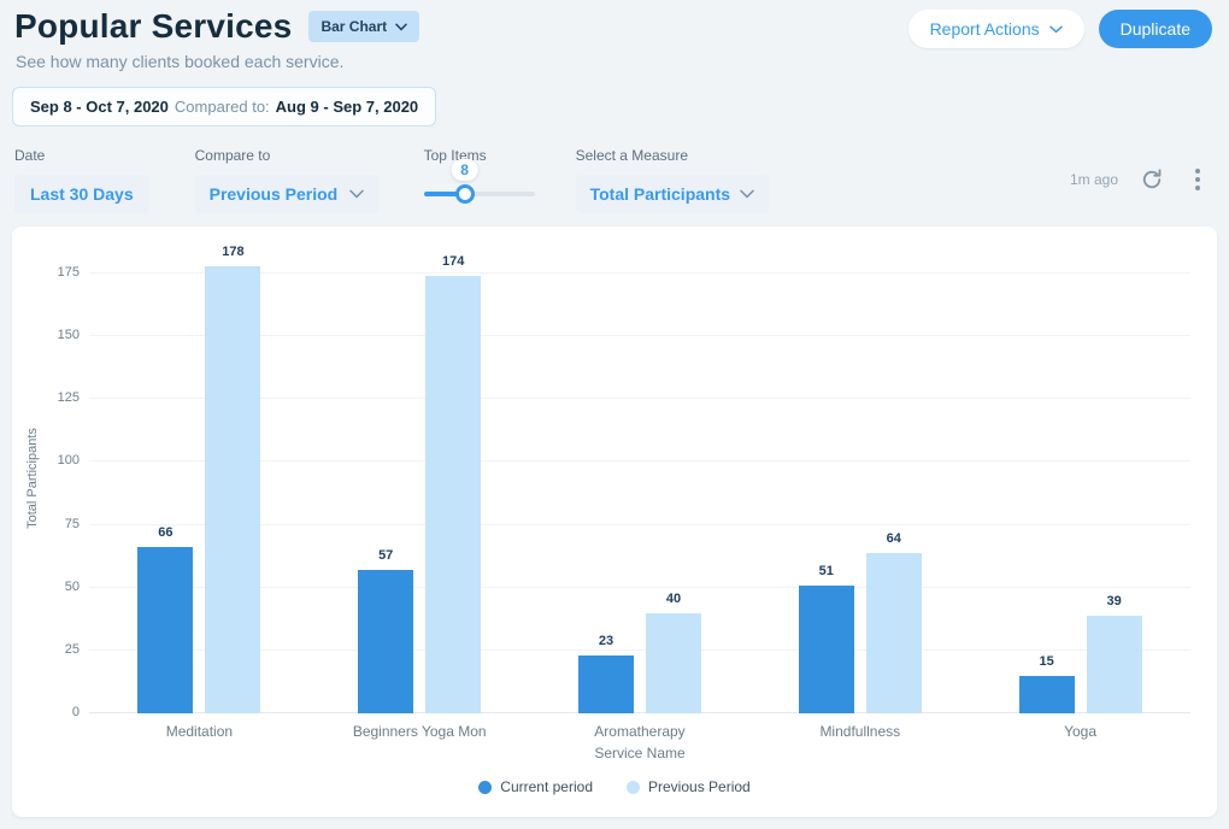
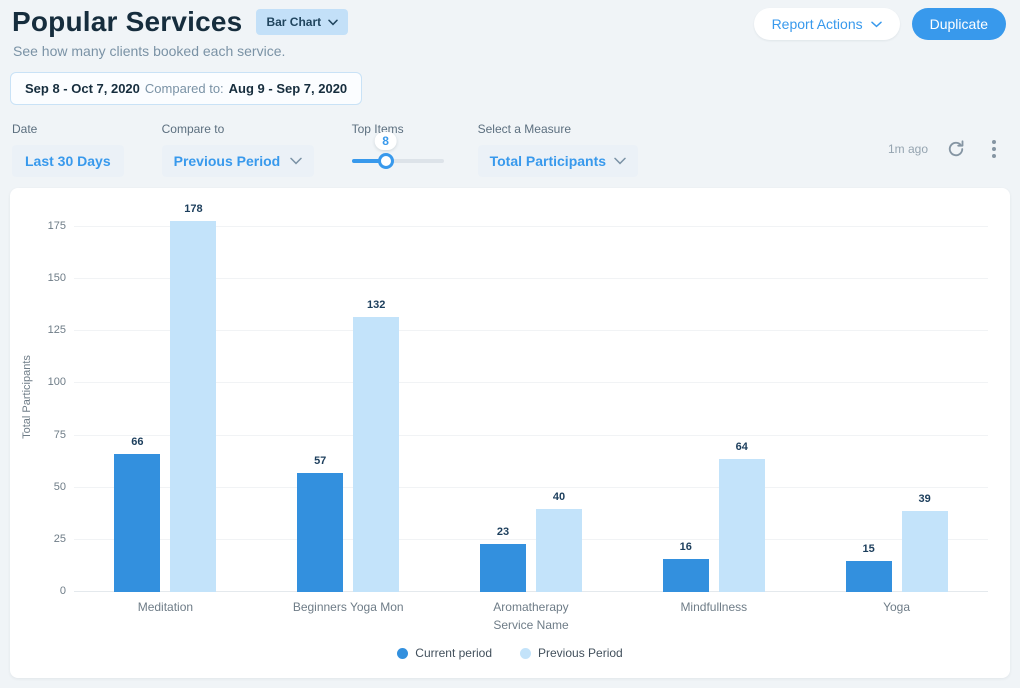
Previous Period/Beginners Yoga Mon: 174 -> 132
Current period/Mindfullness: 51 -> 16
